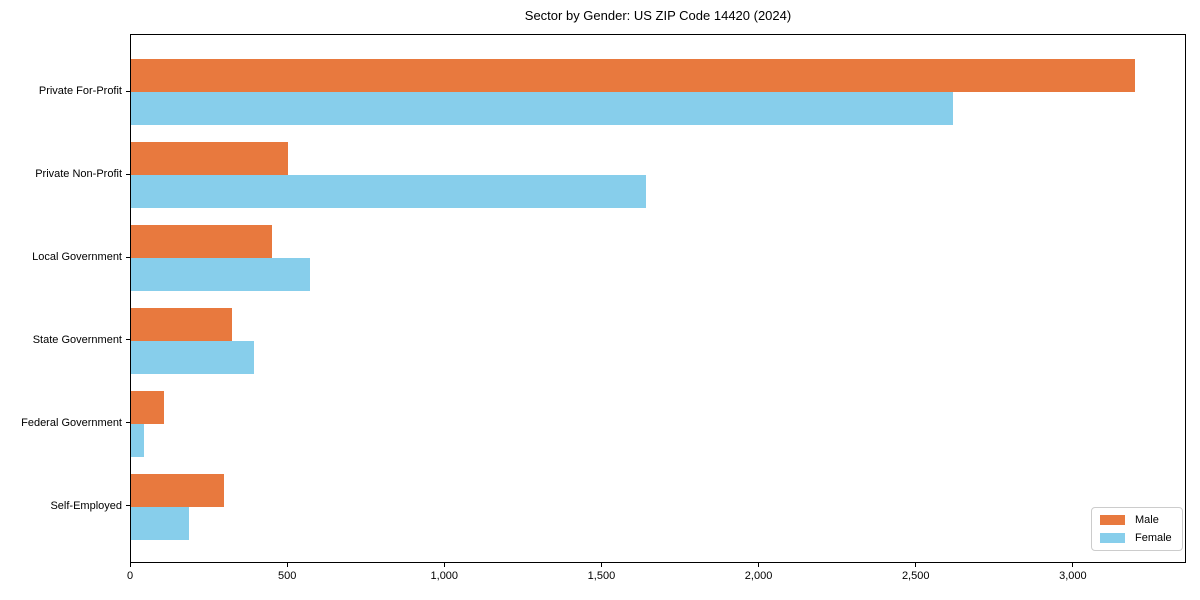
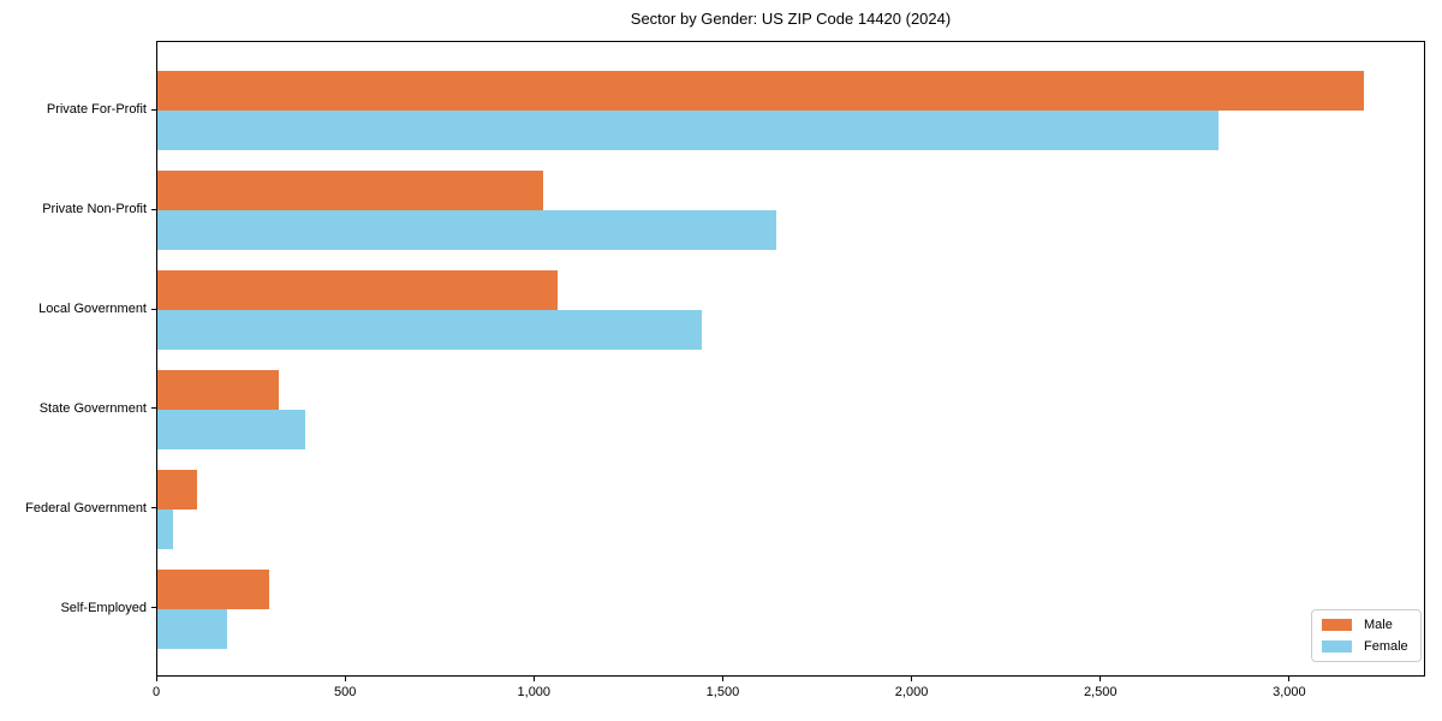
Female/Private For-Profit: 2620 -> 2810
Male/Private Non-Profit: 500 -> 1020
Male/Local Government: 450 -> 1060
Female/Local Government: 570 -> 1440
